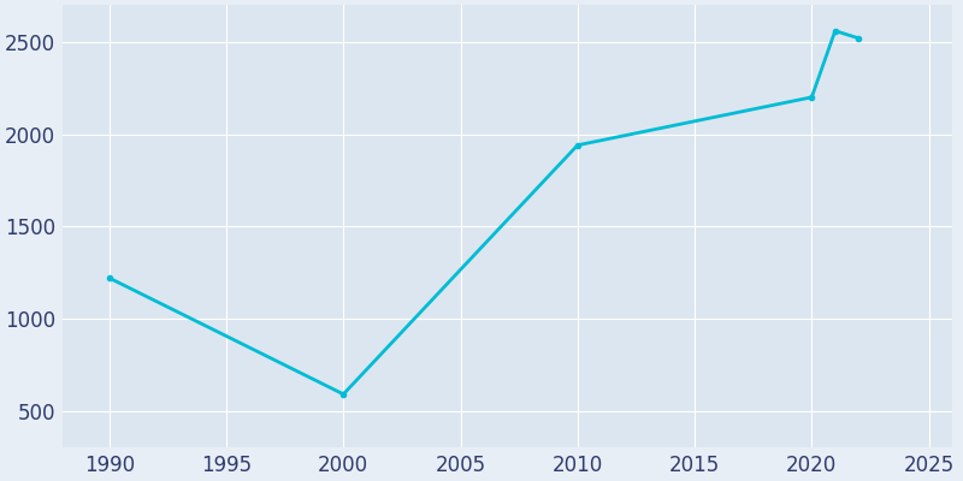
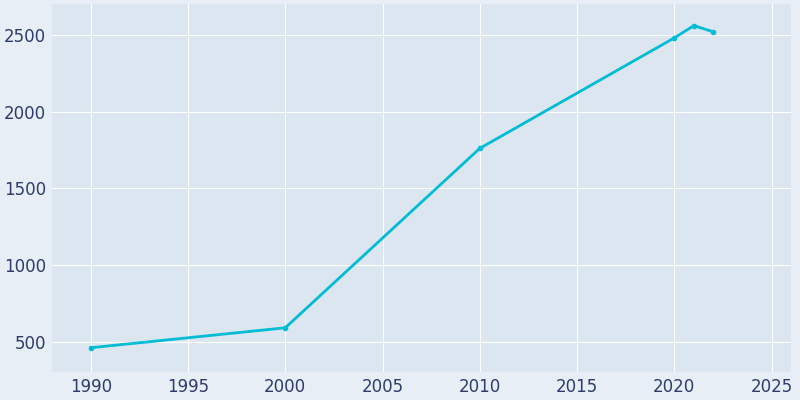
1990: 1220 -> 460
2010: 1940 -> 1760
2020: 2200 -> 2480
